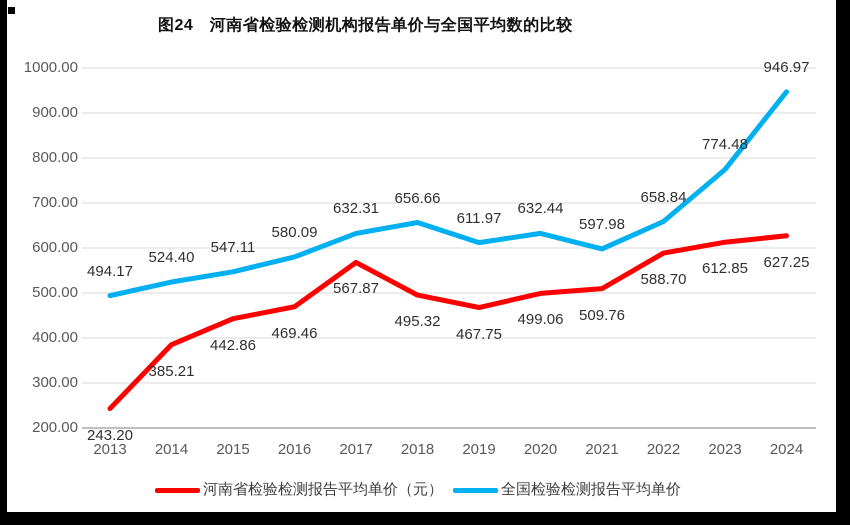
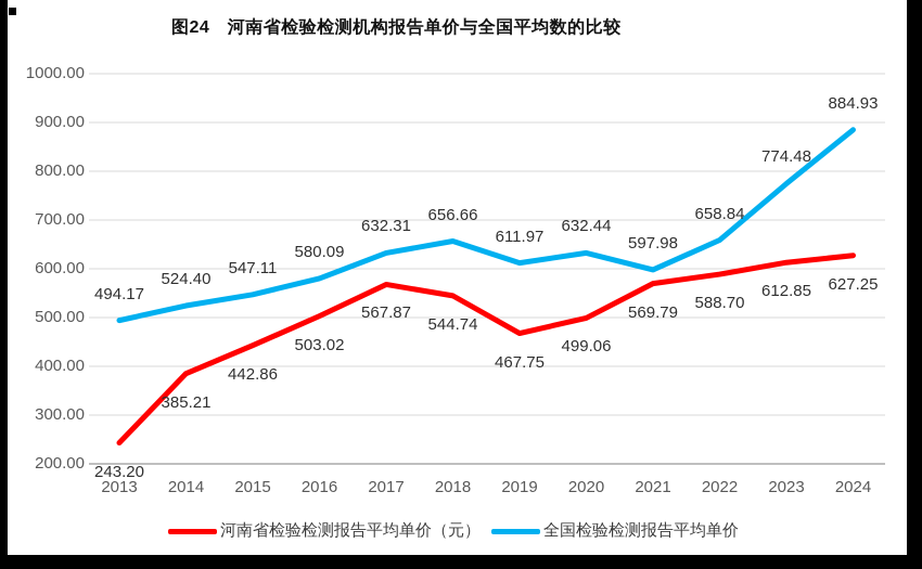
河南省检验检测报告平均单价（元）/2016: 469.46 -> 503.02
河南省检验检测报告平均单价（元）/2018: 495.32 -> 544.74
河南省检验检测报告平均单价（元）/2021: 509.76 -> 569.79
全国检验检测报告平均单价/2024: 946.97 -> 884.93
